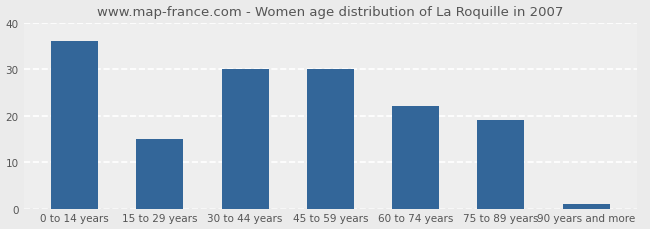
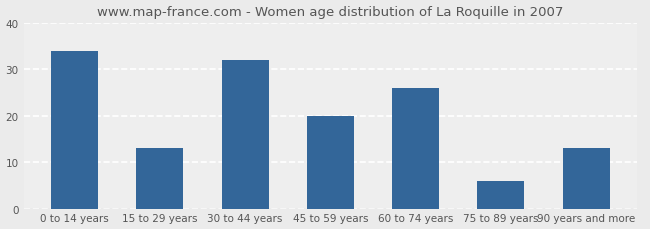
0 to 14 years: 36 -> 34
15 to 29 years: 15 -> 13
30 to 44 years: 30 -> 32
45 to 59 years: 30 -> 20
60 to 74 years: 22 -> 26
75 to 89 years: 19 -> 6
90 years and more: 1 -> 13
